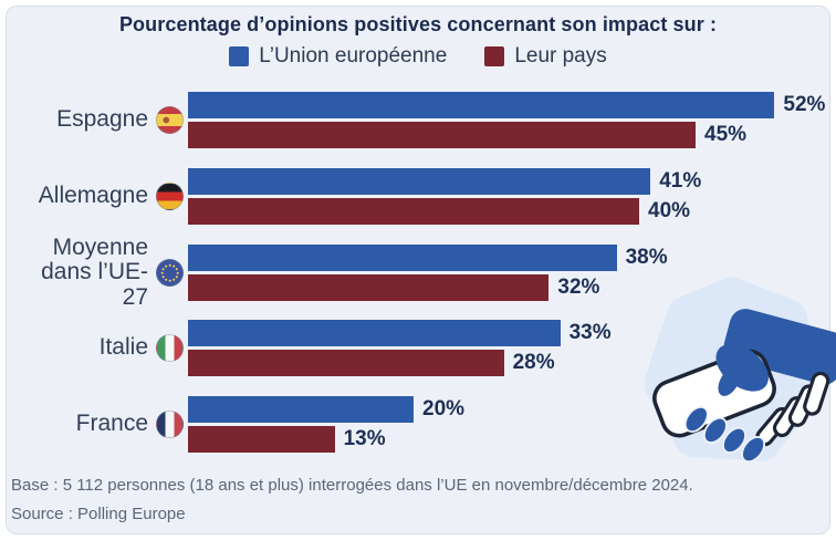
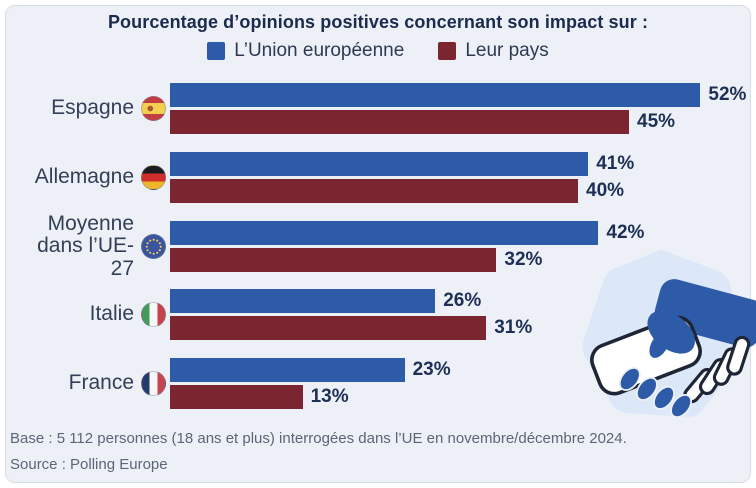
L’Union européenne/Moyenne dans l’UE-27: 38% -> 42%
L’Union européenne/Italie: 33% -> 26%
Leur pays/Italie: 28% -> 31%
L’Union européenne/France: 20% -> 23%
